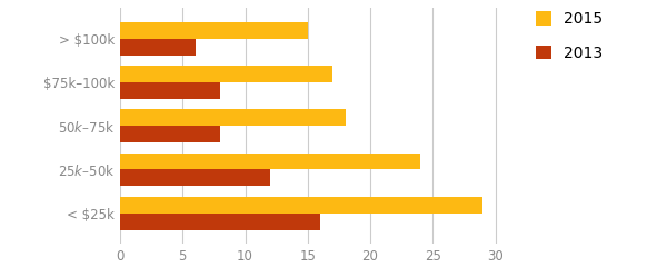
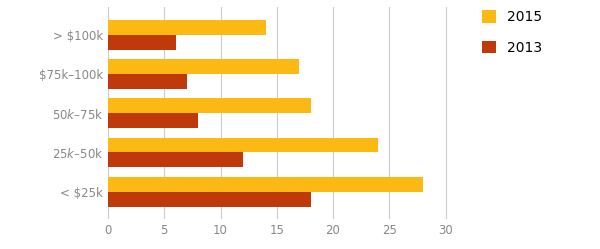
2015/> $100k: 15 -> 14
2013/$75k–100k: 8 -> 7
2015/< $25k: 29 -> 28
2013/< $25k: 16 -> 18
